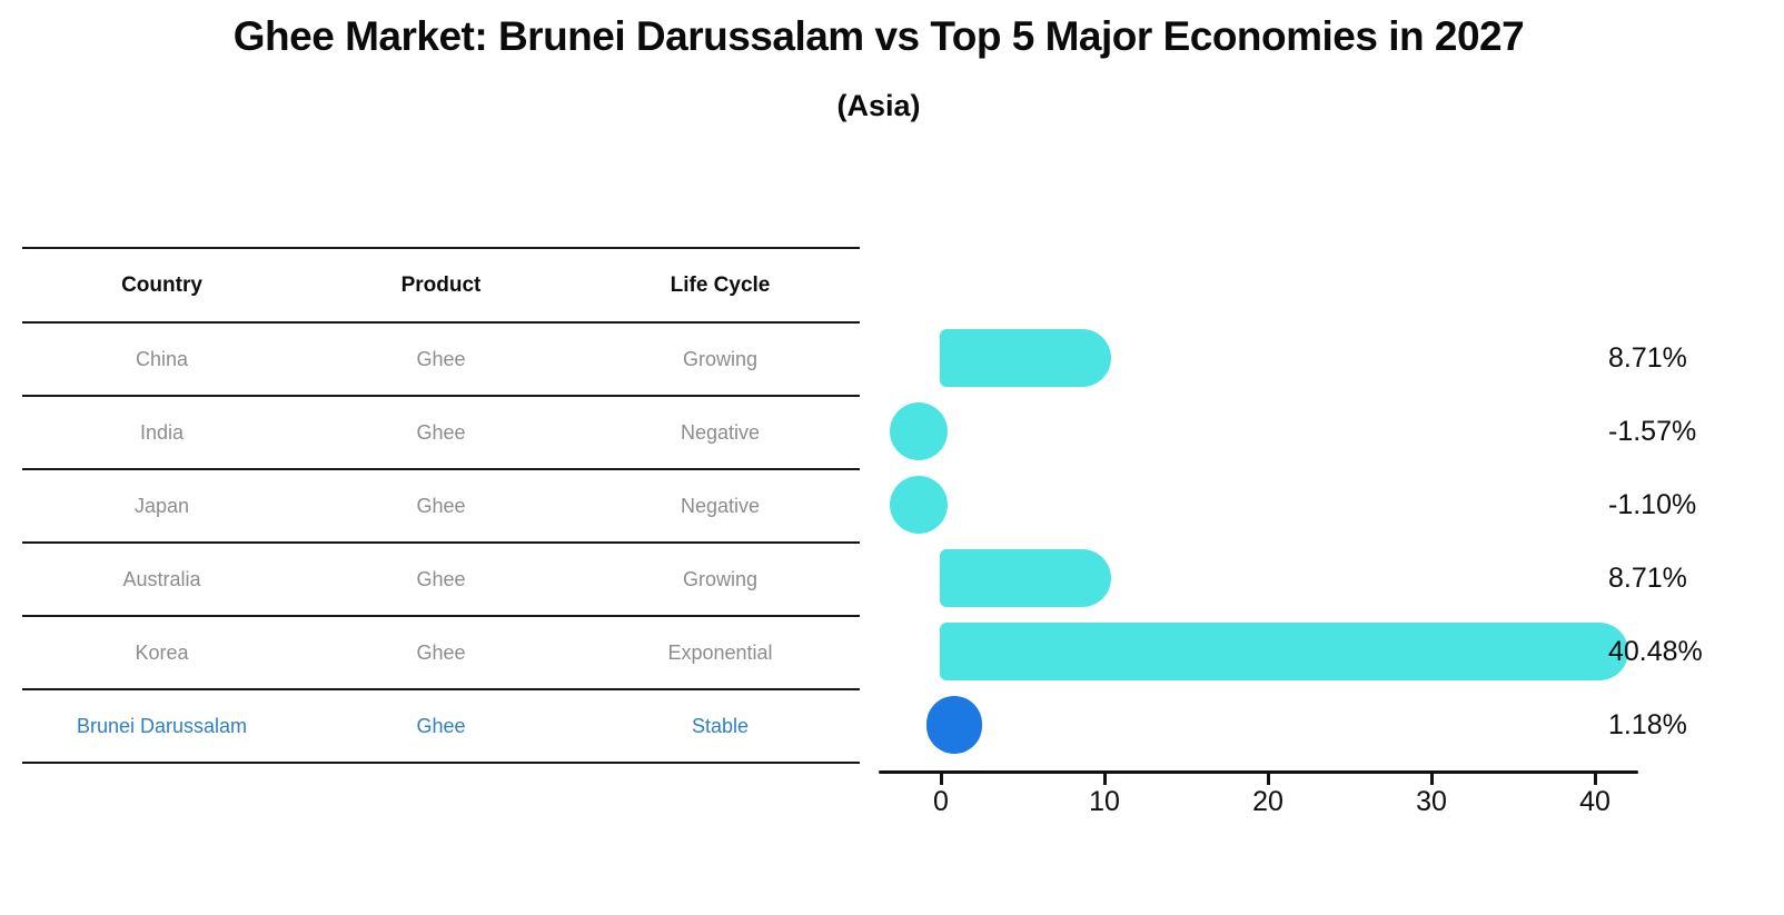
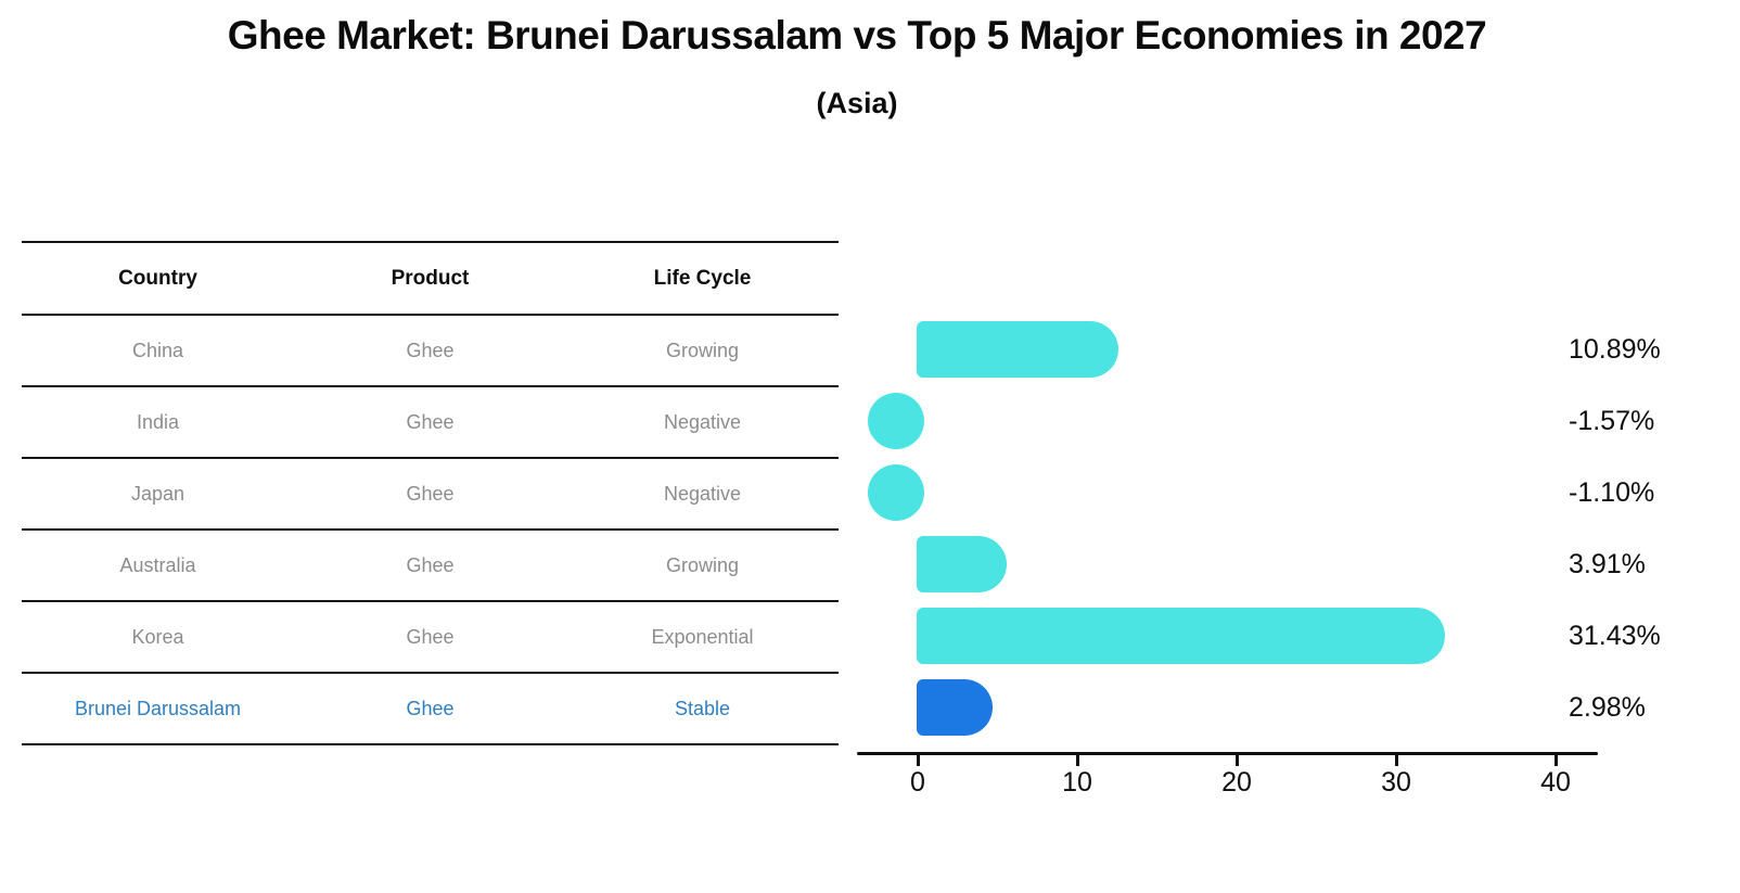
China: 8.71% -> 10.89%
Australia: 8.71% -> 3.91%
Korea: 40.48% -> 31.43%
Brunei Darussalam: 1.18% -> 2.98%
